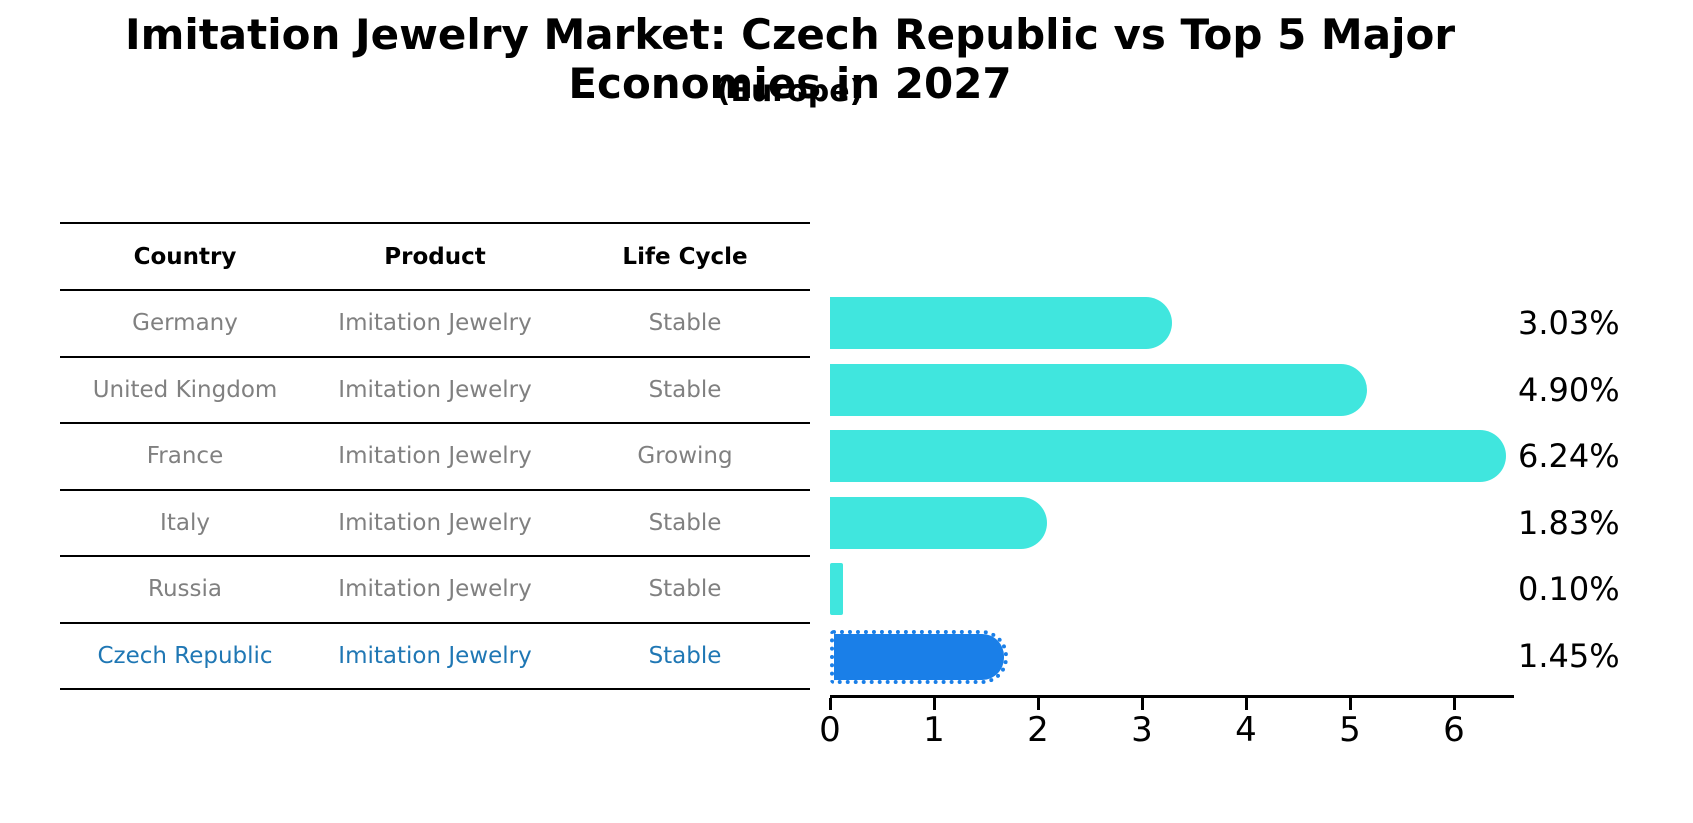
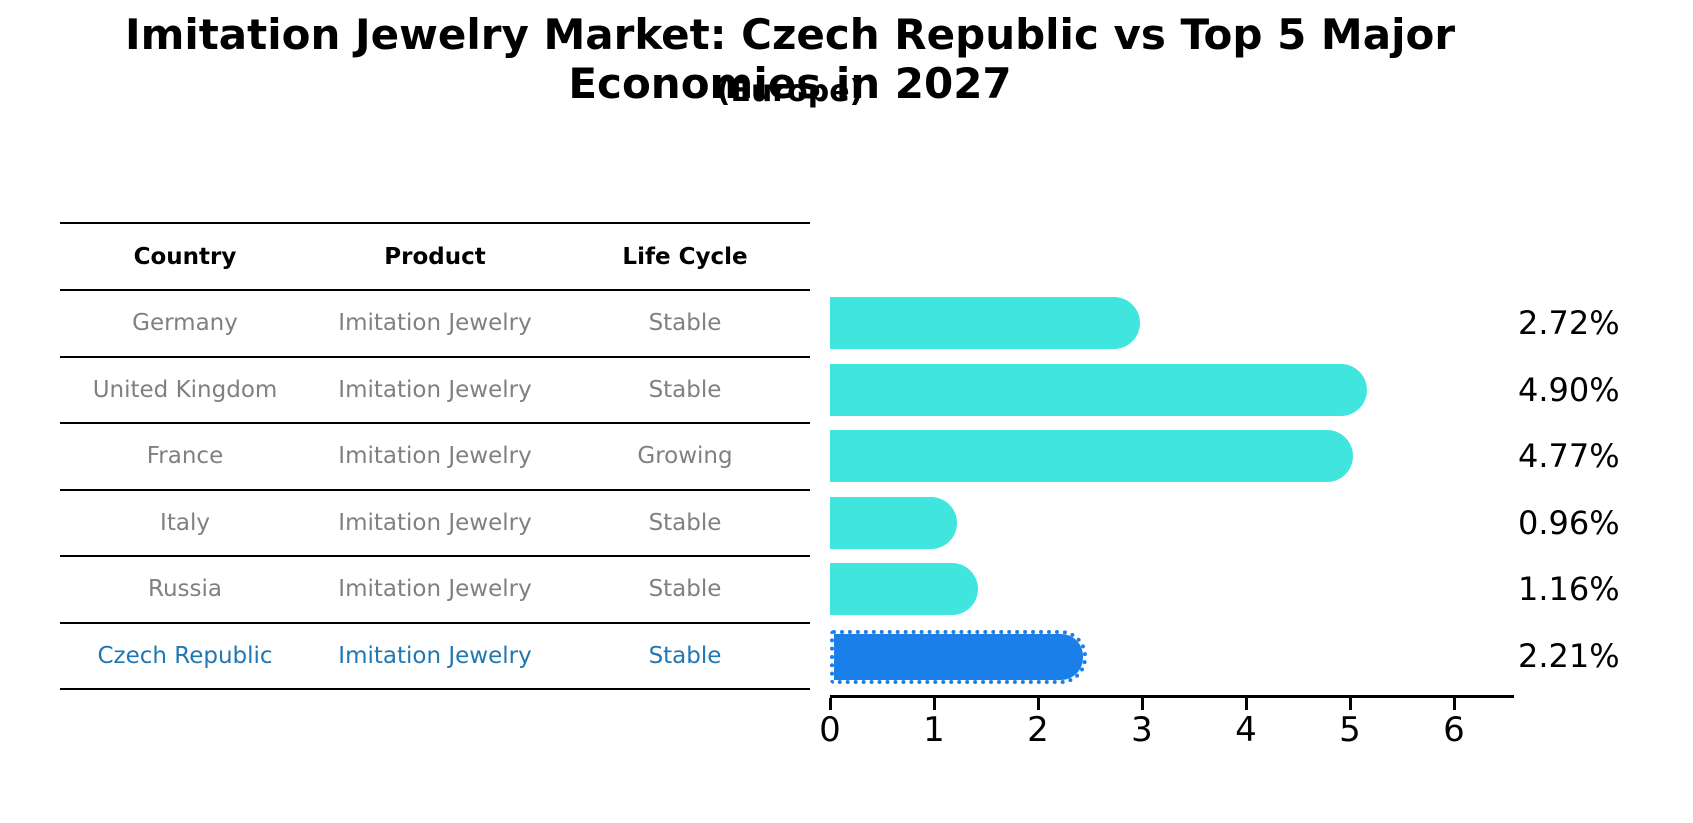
Germany: 3.03% -> 2.72%
France: 6.24% -> 4.77%
Italy: 1.83% -> 0.96%
Russia: 0.10% -> 1.16%
Czech Republic: 1.45% -> 2.21%
